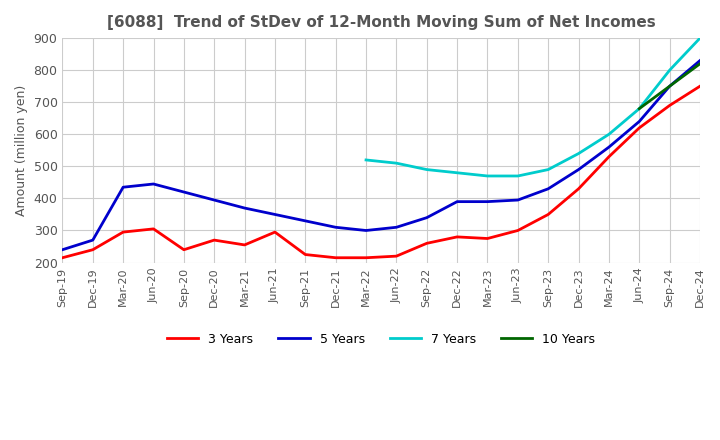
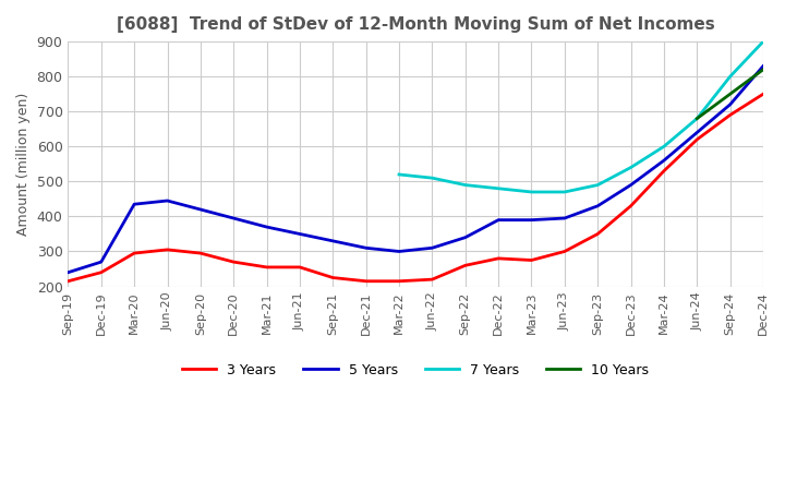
3 Years/Sep-20: 240 -> 295
3 Years/Jun-21: 295 -> 255
5 Years/Sep-24: 750 -> 720
